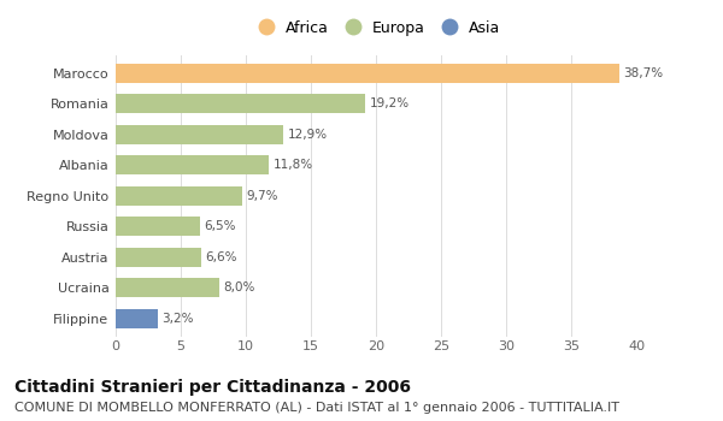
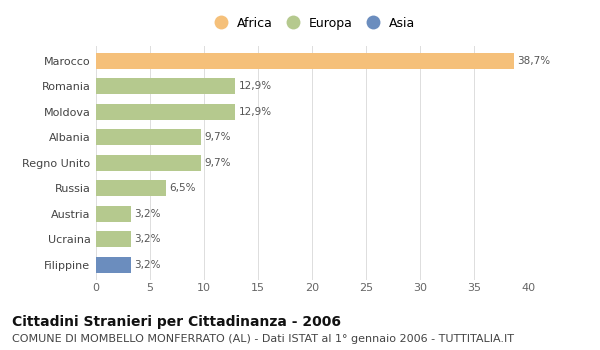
Romania: 19,2% -> 12,9%
Albania: 11,8% -> 9,7%
Austria: 6,6% -> 3,2%
Ucraina: 8,0% -> 3,2%
